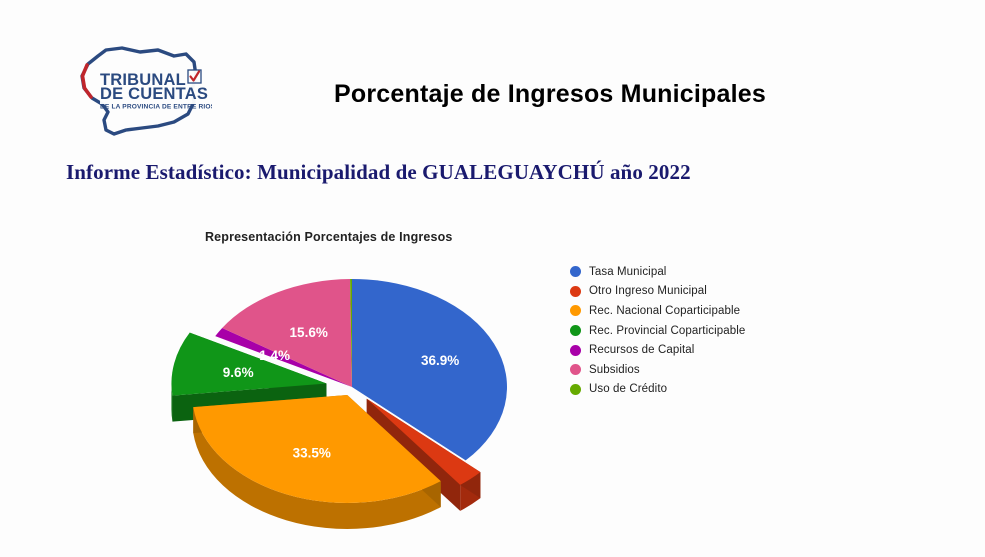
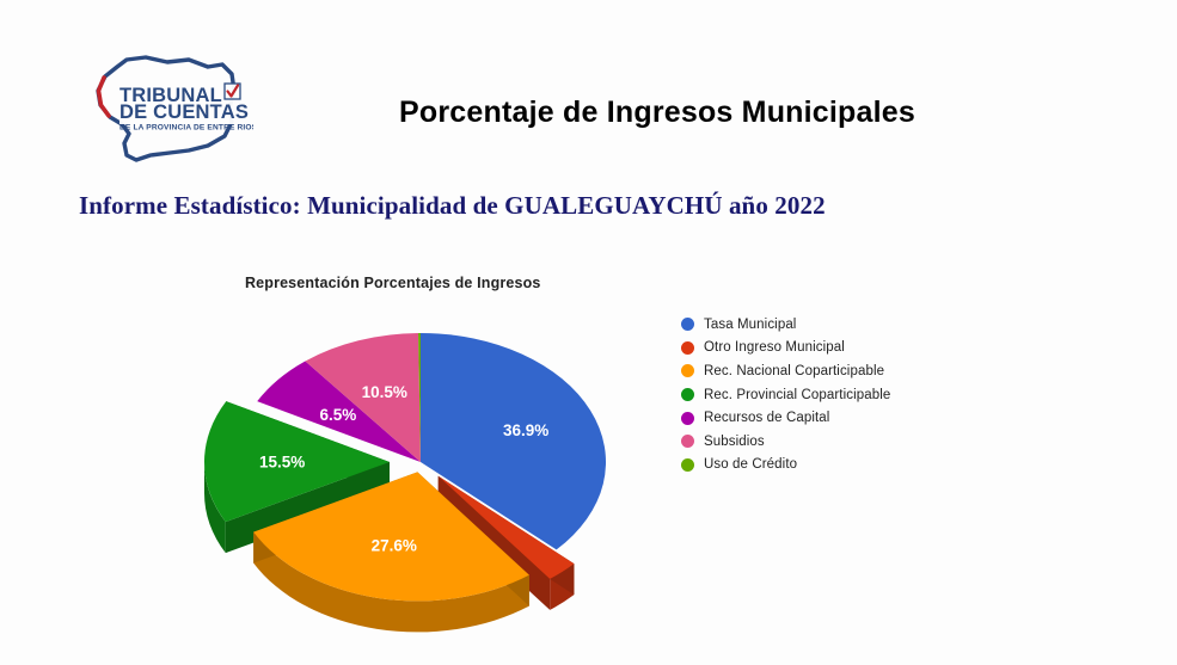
Rec. Nacional Coparticipable: 33.5% -> 27.6%
Rec. Provincial Coparticipable: 9.6% -> 15.5%
Recursos de Capital: 1.4% -> 6.5%
Subsidios: 15.6% -> 10.5%
